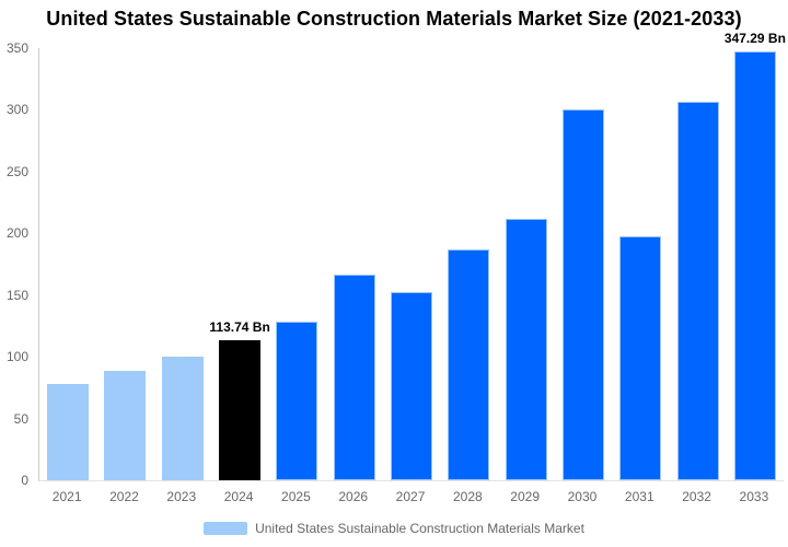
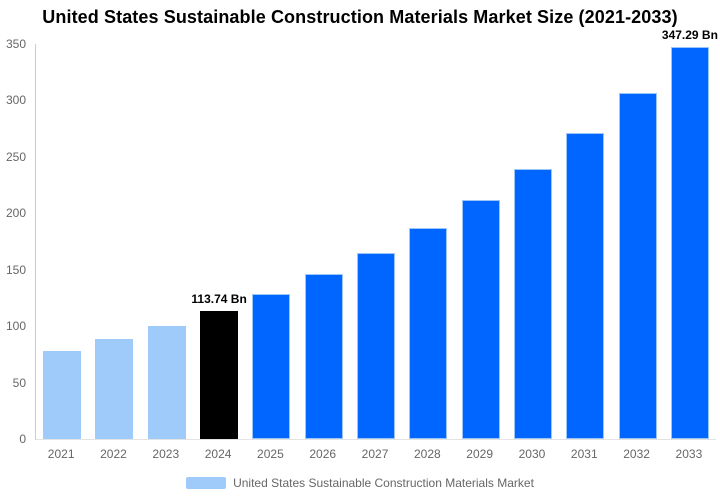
2026: 167 -> 146
2027: 152 -> 165
2030: 300 -> 239
2031: 198 -> 271
